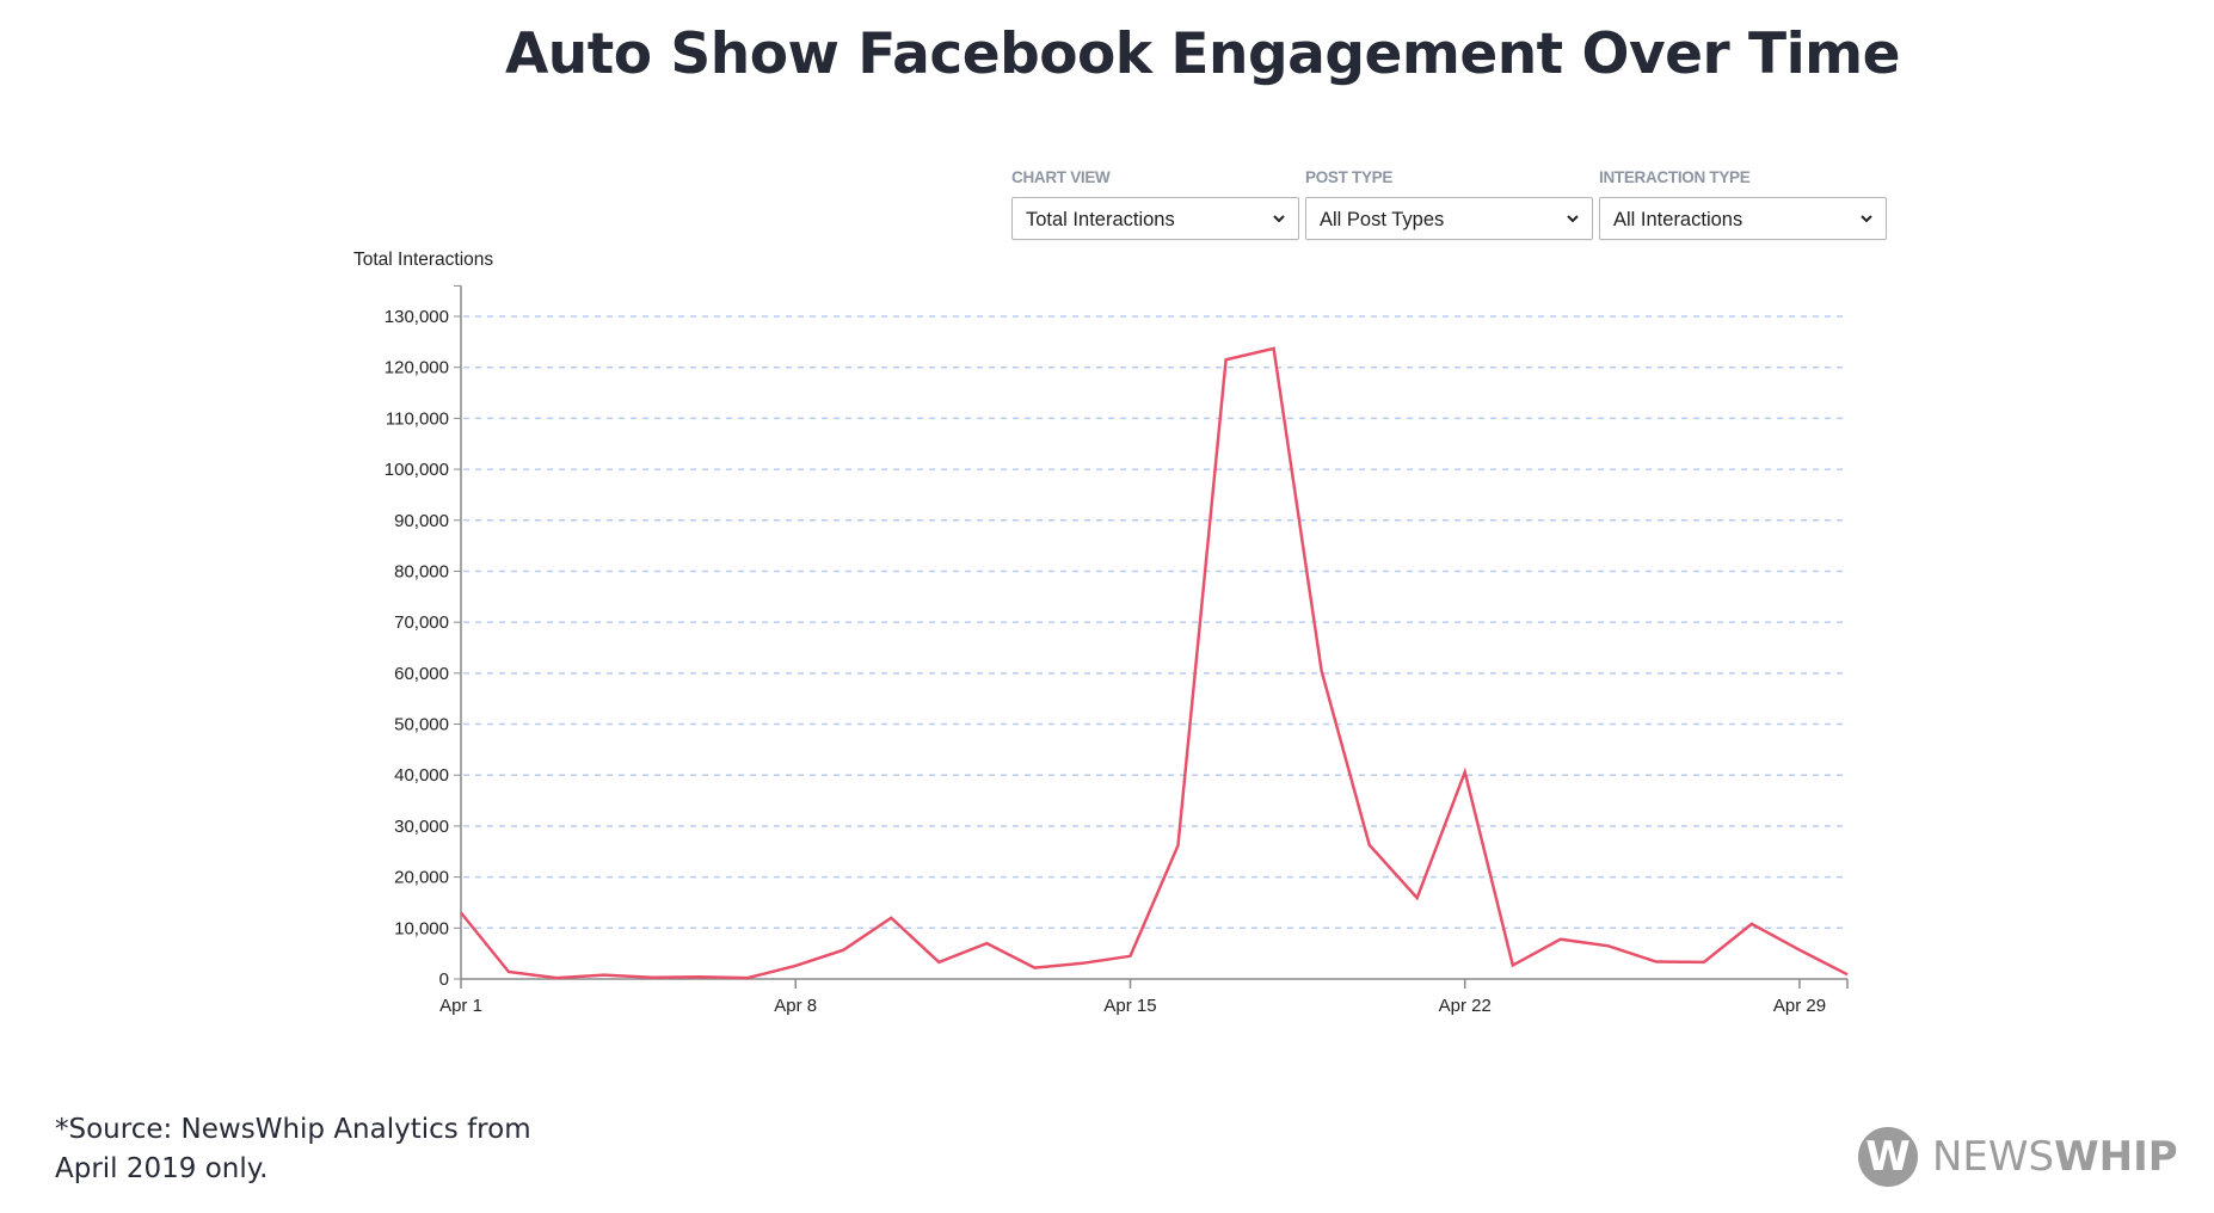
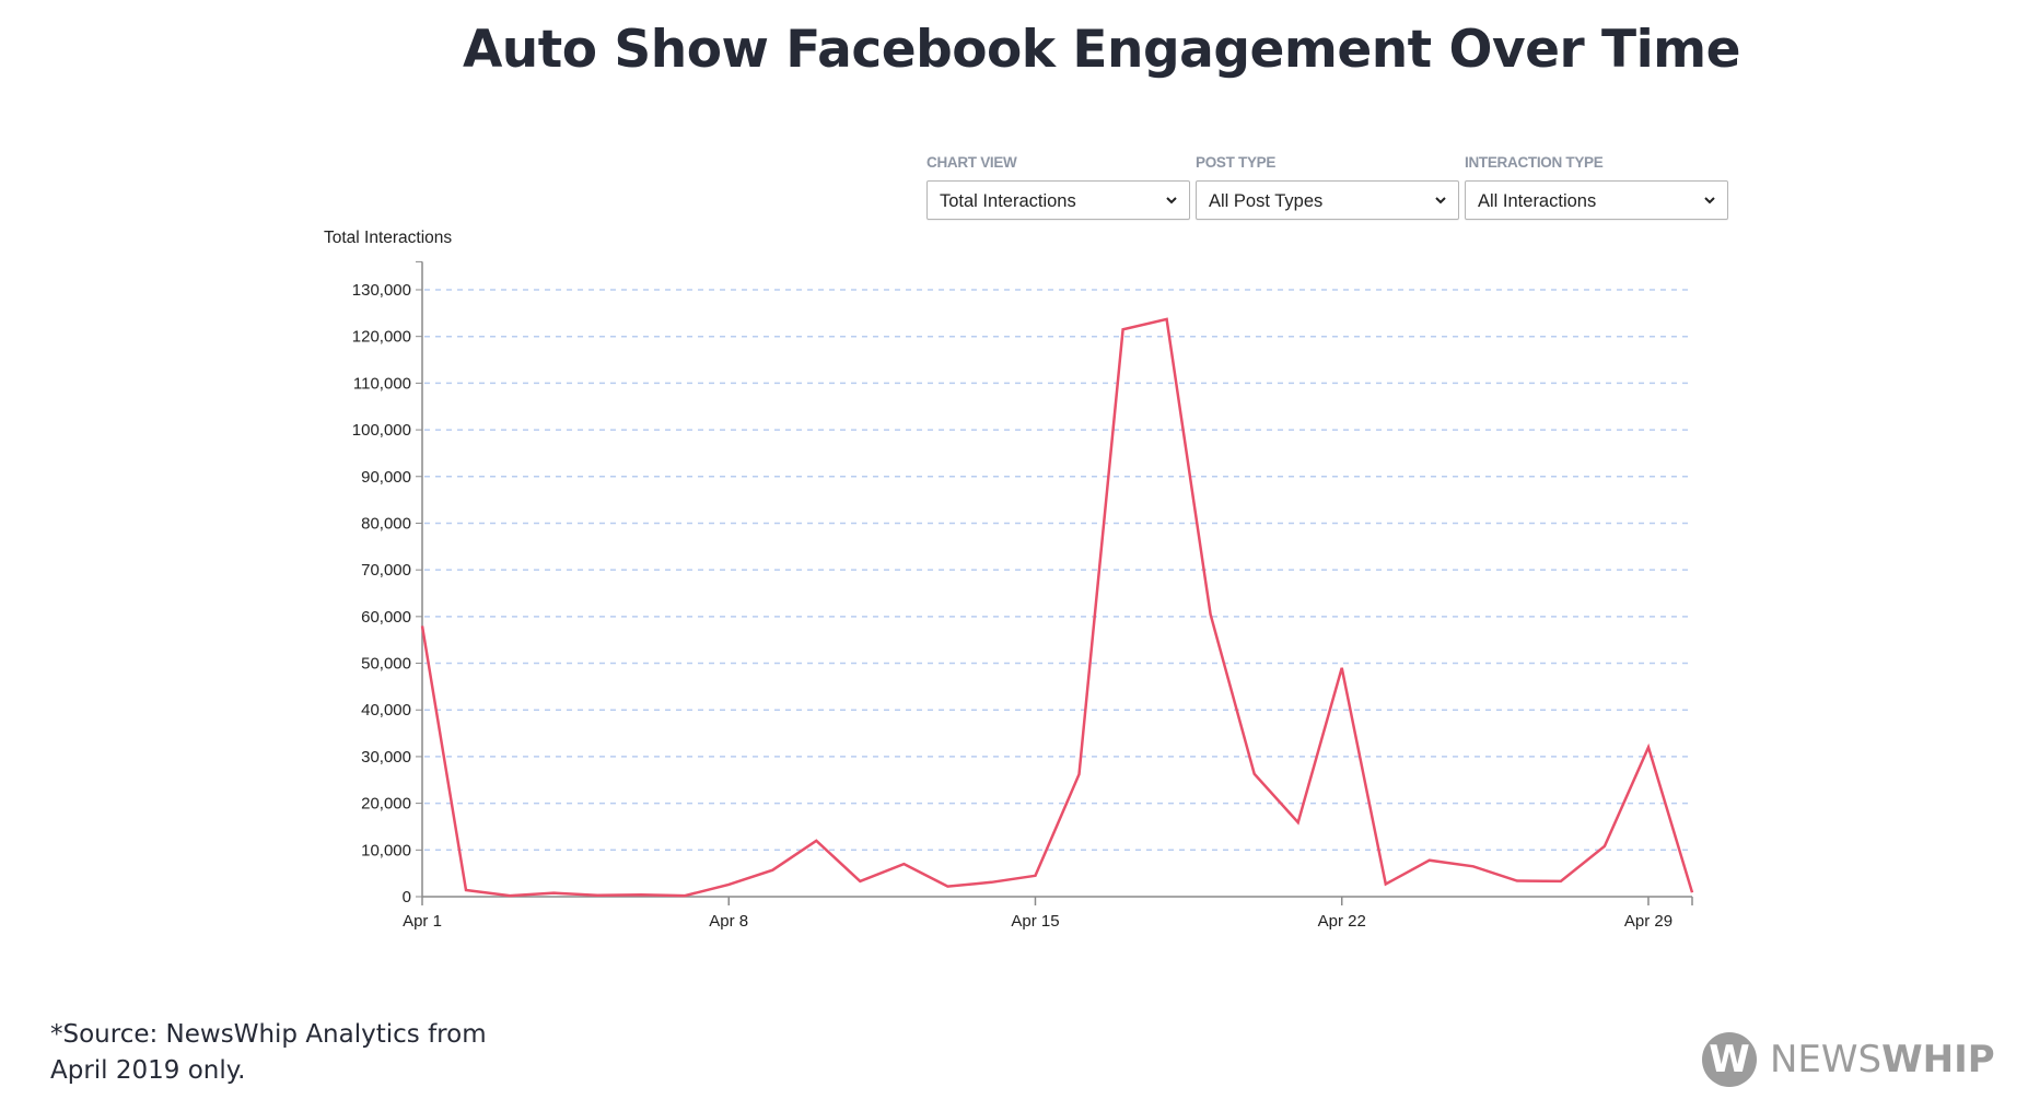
Apr 1: 13000 -> 58000
Apr 22: 41000 -> 49000
Apr 29: 6000 -> 32000
